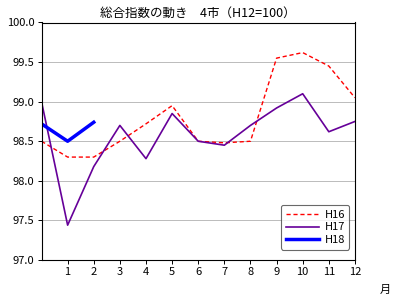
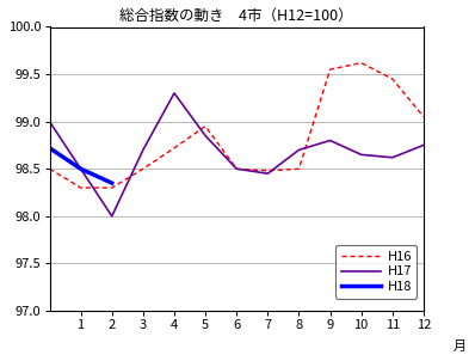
H17/1: 97.44 -> 98.50
H17/2: 98.18 -> 98.00
H18/2: 98.74 -> 98.35
H17/4: 98.28 -> 99.30
H17/9: 98.92 -> 98.80
H17/10: 99.10 -> 98.65
